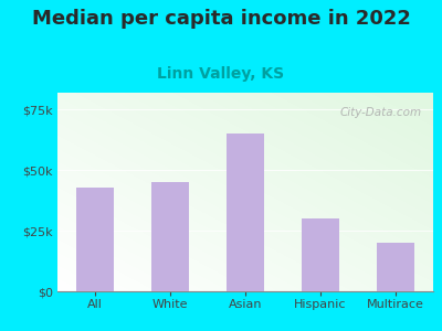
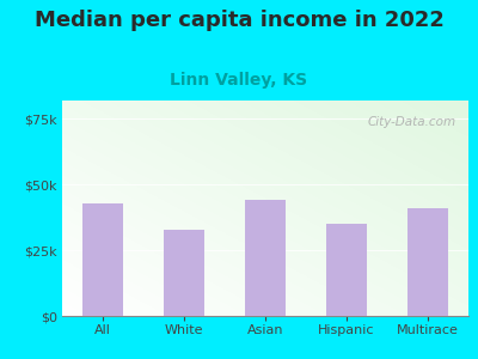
White: $45k -> $33k
Asian: $65k -> $44k
Hispanic: $30k -> $35k
Multirace: $20k -> $41k
